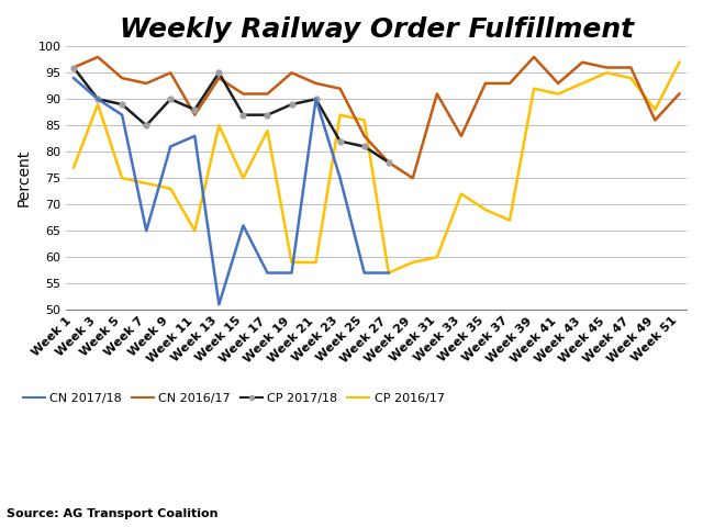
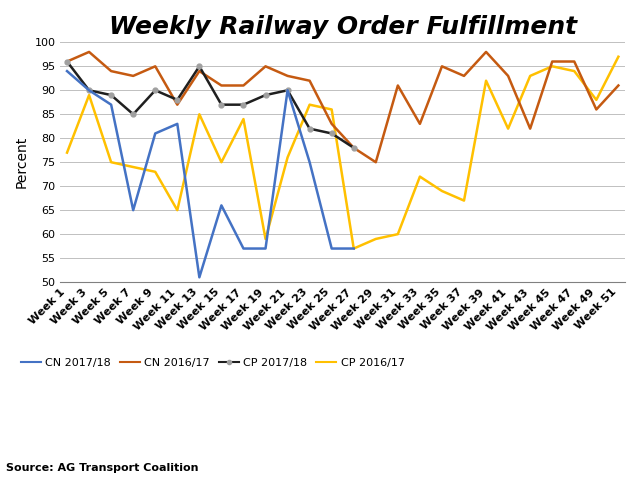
CP 2016/17/Week 21: 59 -> 76
CN 2016/17/Week 35: 93 -> 95
CP 2016/17/Week 41: 91 -> 82
CN 2016/17/Week 43: 97 -> 82
